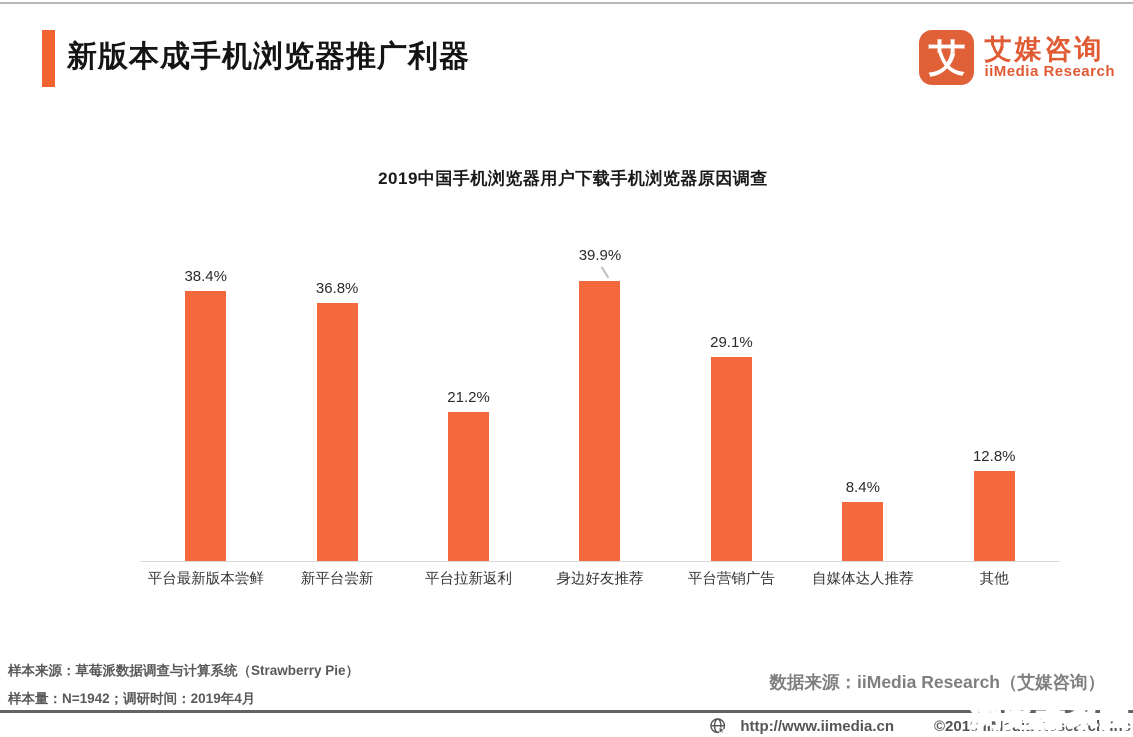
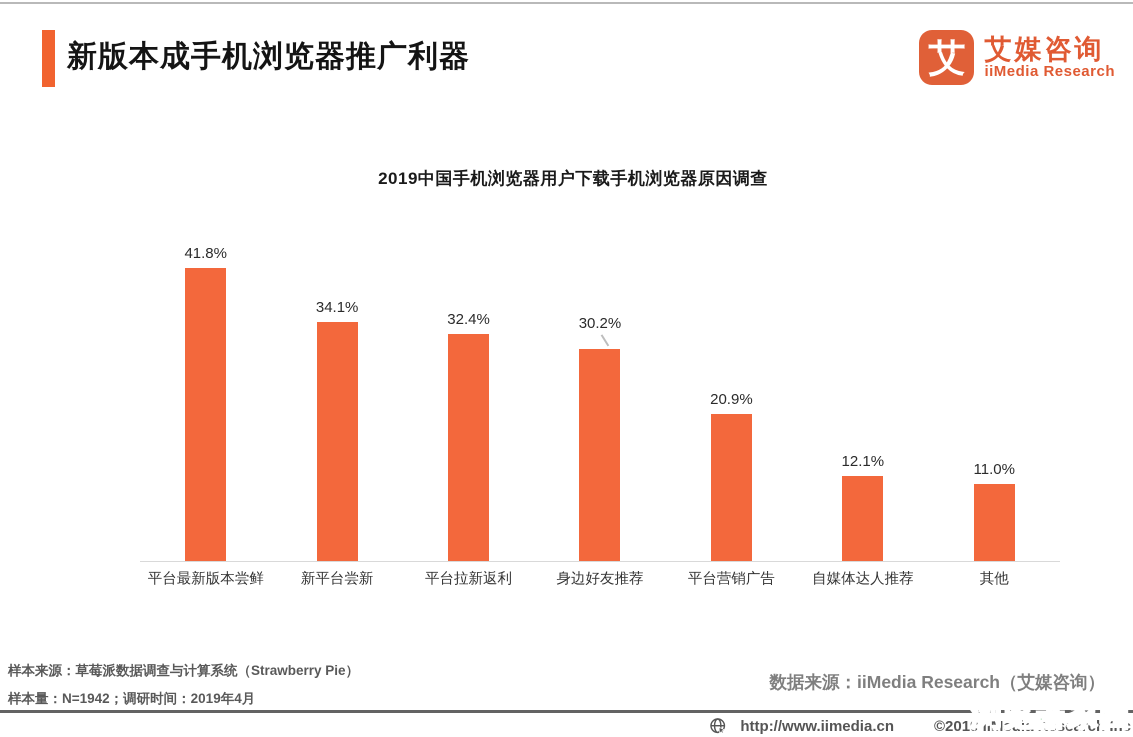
平台最新版本尝鲜: 38.4% -> 41.8%
新平台尝新: 36.8% -> 34.1%
平台拉新返利: 21.2% -> 32.4%
身边好友推荐: 39.9% -> 30.2%
平台营销广告: 29.1% -> 20.9%
自媒体达人推荐: 8.4% -> 12.1%
其他: 12.8% -> 11.0%
